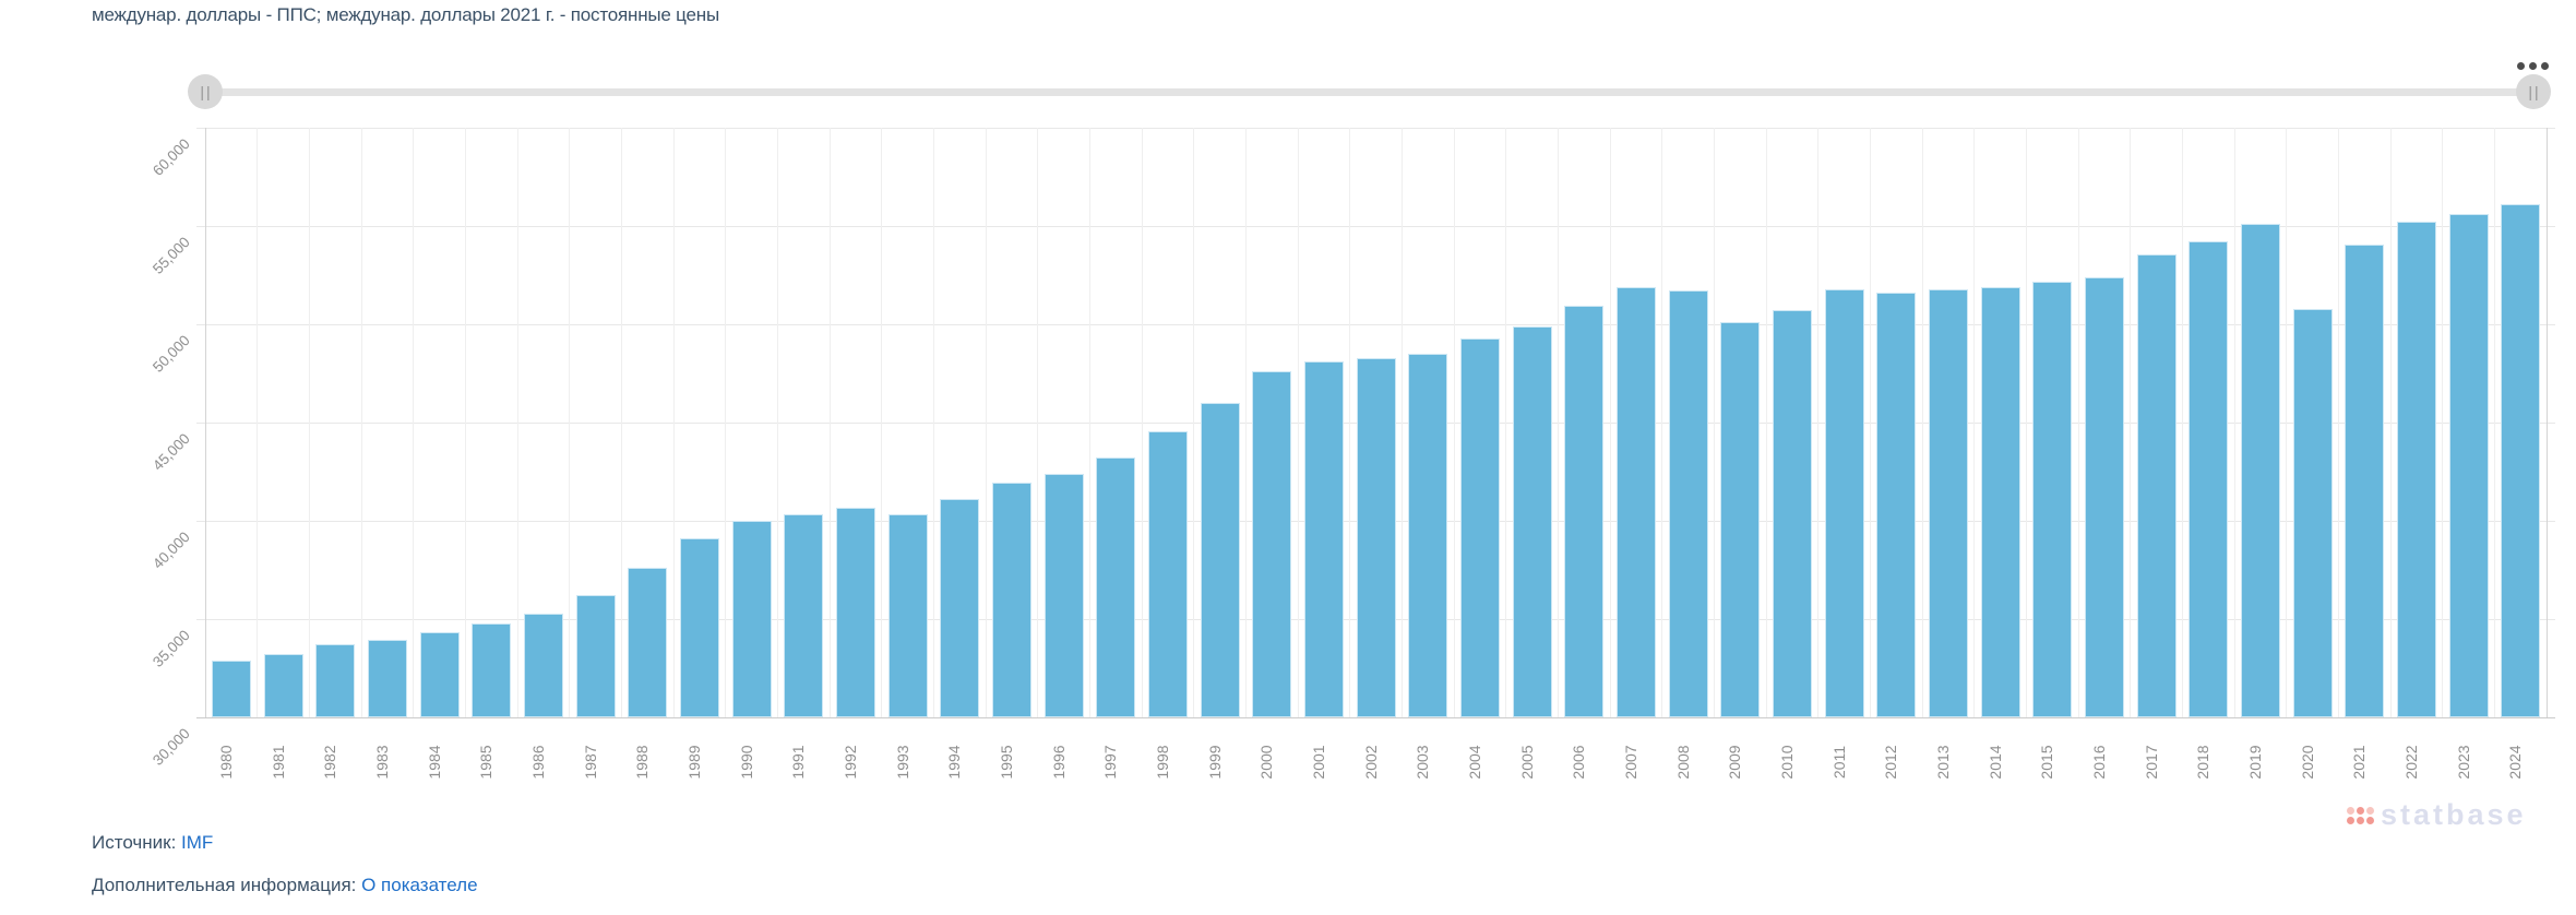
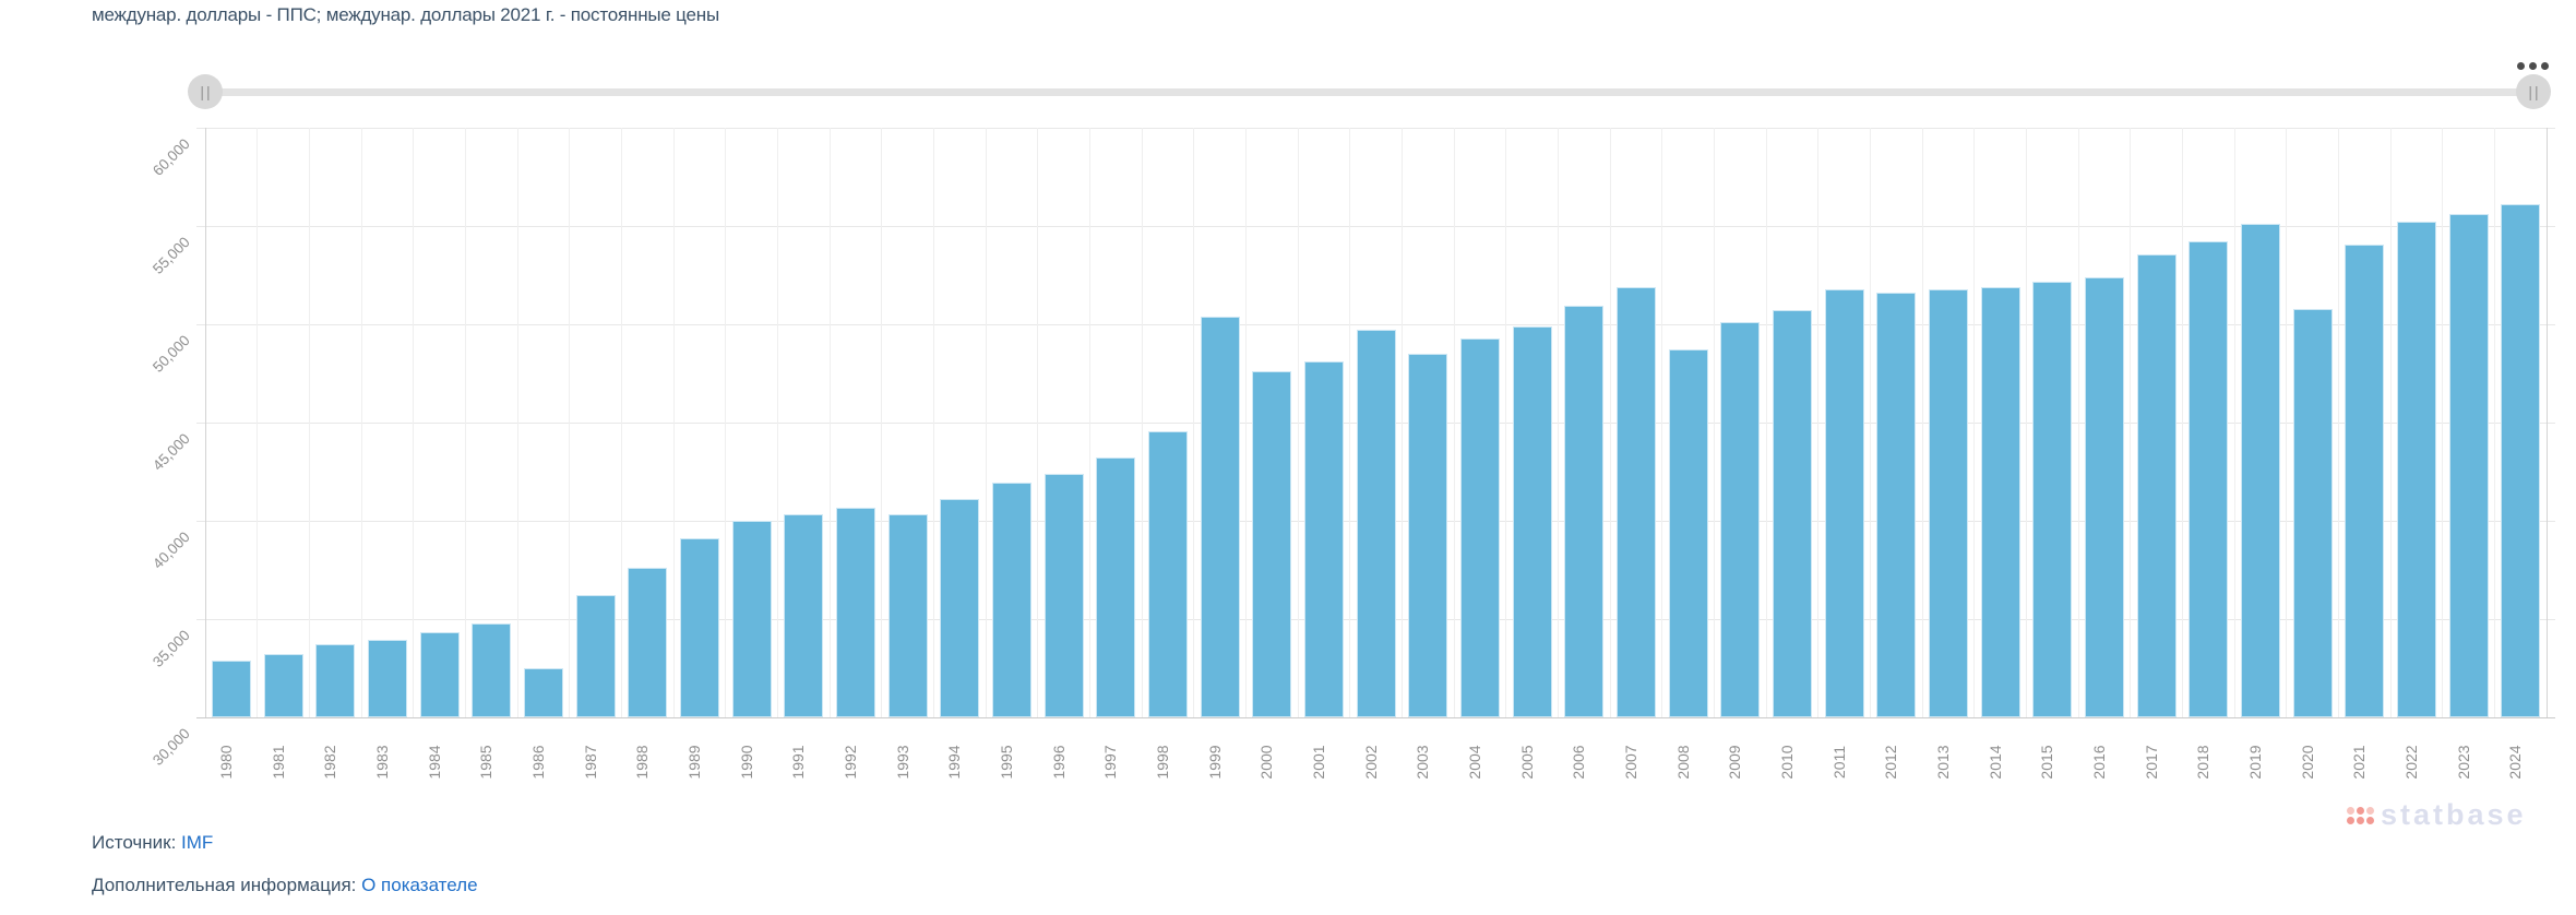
1986: 35300 -> 32500
1999: 46000 -> 50400
2002: 48300 -> 49700
2008: 51700 -> 48700
